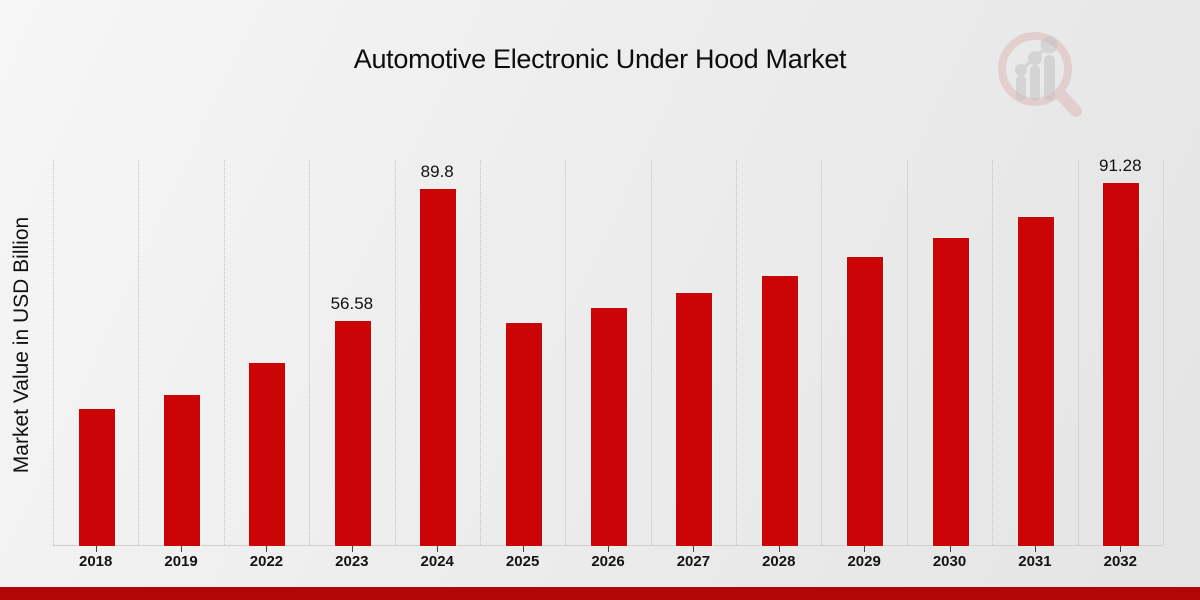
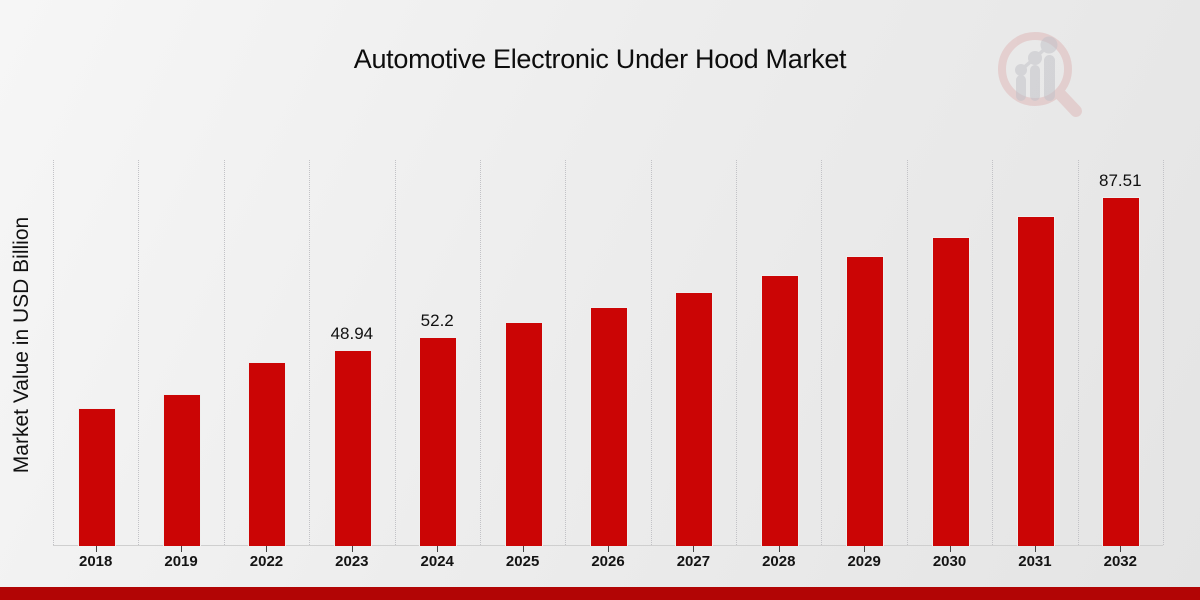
2023: 56.58 -> 48.94
2024: 89.8 -> 52.2
2032: 91.28 -> 87.51
